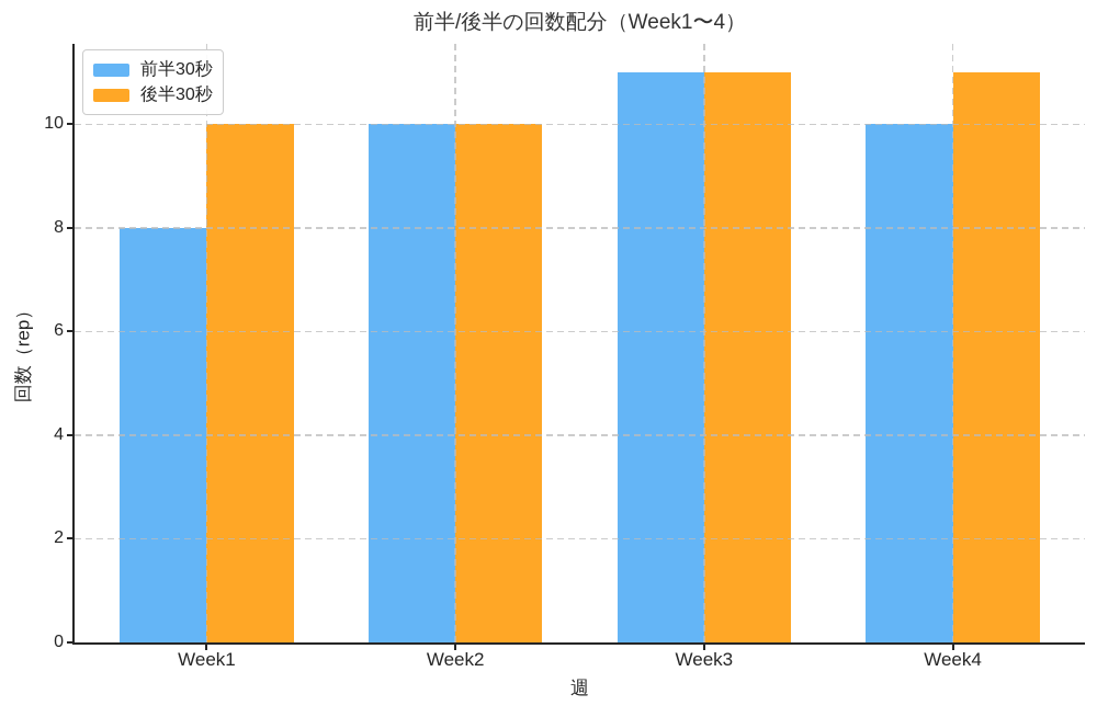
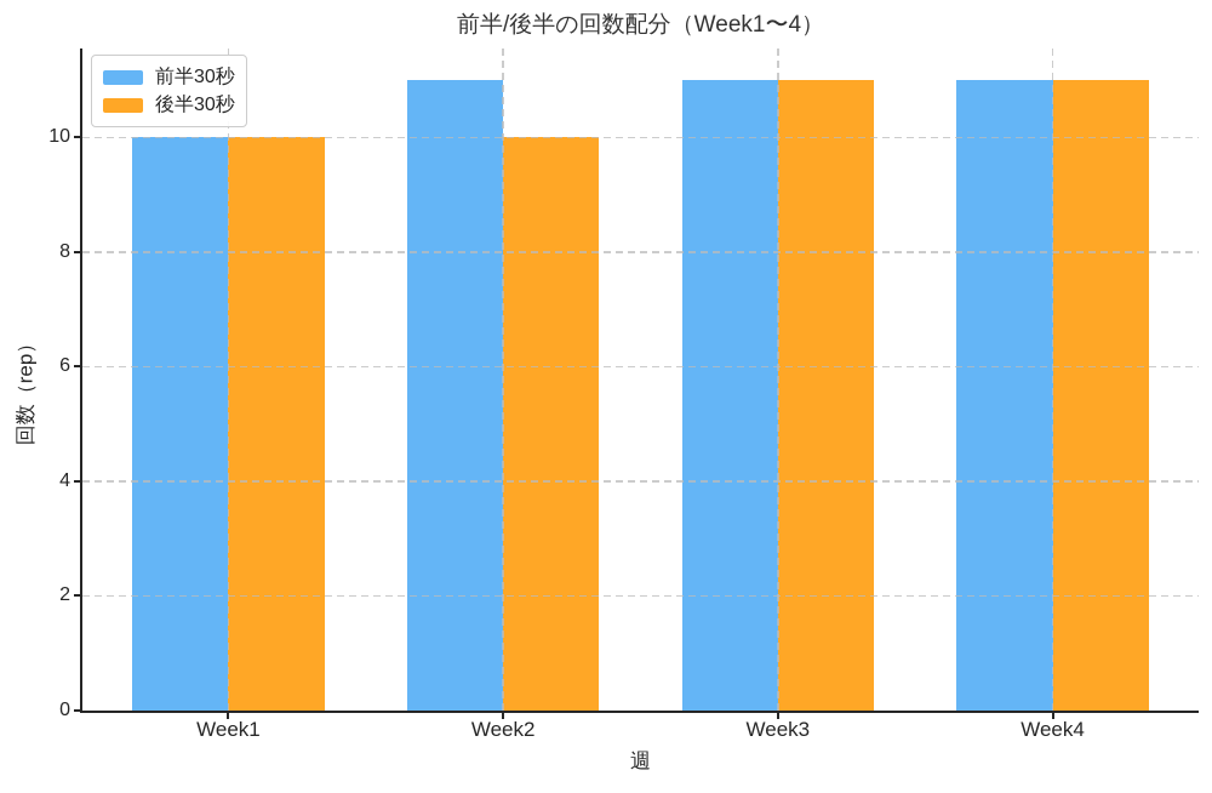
前半30秒/Week1: 8 -> 10
前半30秒/Week2: 10 -> 11
前半30秒/Week4: 10 -> 11
